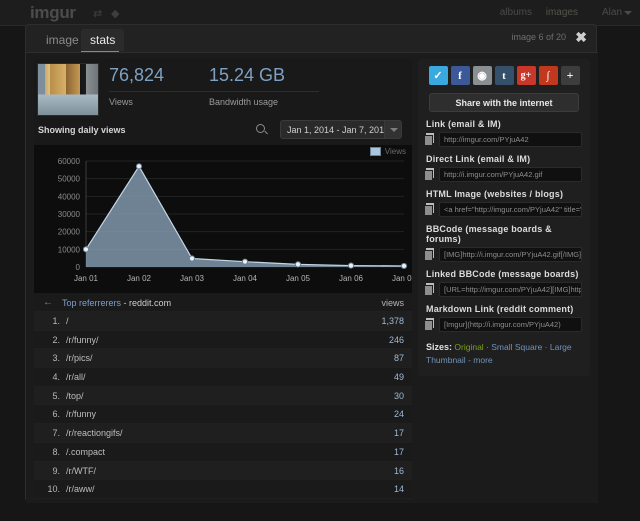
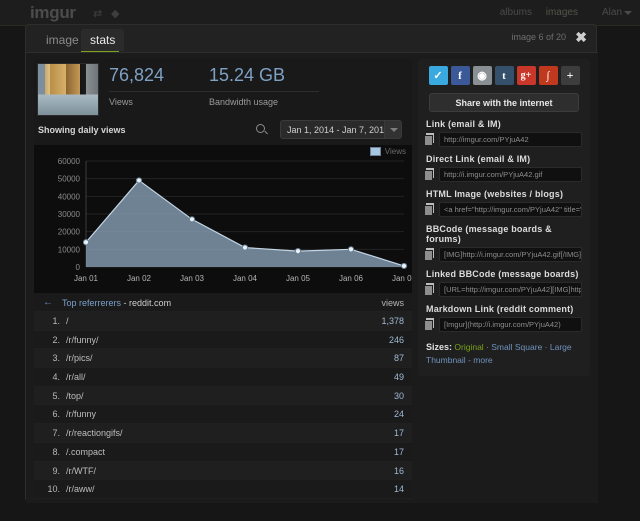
Jan 01: 10000 -> 14000
Jan 02: 57000 -> 49000
Jan 03: 5000 -> 27000
Jan 04: 3000 -> 11000
Jan 05: 2000 -> 9000
Jan 06: 1000 -> 10000
